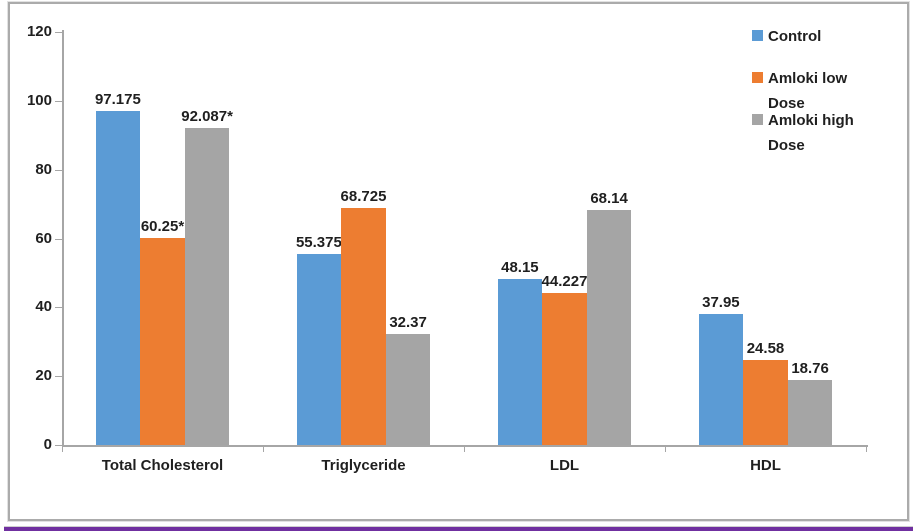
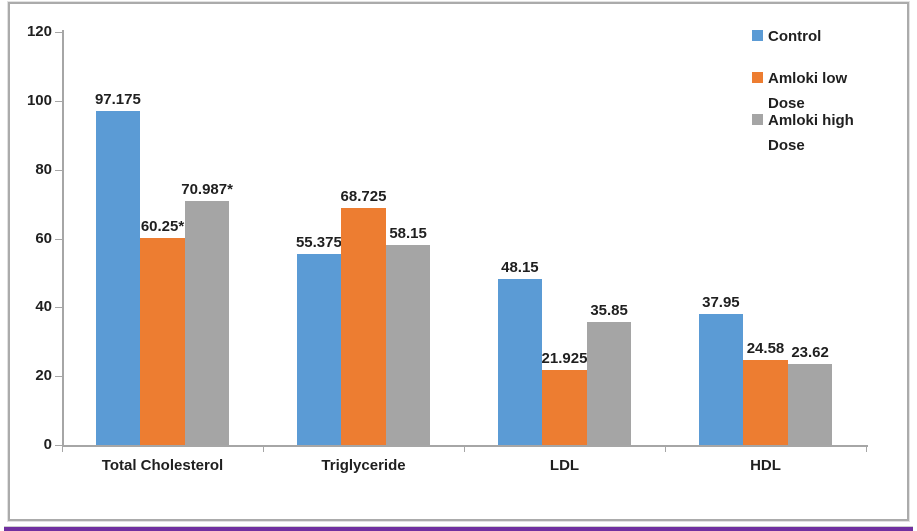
Amloki high Dose/Total Cholesterol: 92.087 -> 70.987
Amloki high Dose/Triglyceride: 32.37 -> 58.15
Amloki low Dose/LDL: 44.227 -> 21.925
Amloki high Dose/LDL: 68.14 -> 35.85
Amloki high Dose/HDL: 18.76 -> 23.62
